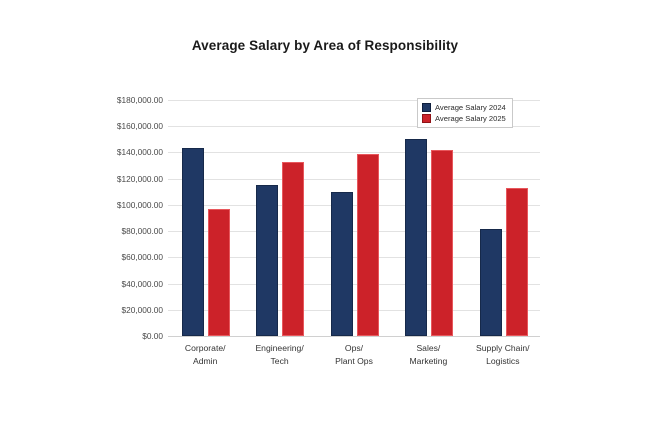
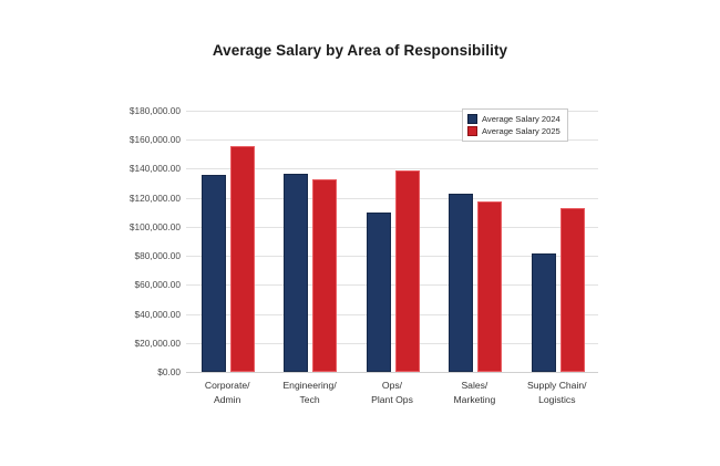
Average Salary 2024/Corporate/ Admin: $142000 -> $134000
Average Salary 2025/Corporate/ Admin: $95000 -> $154000
Average Salary 2024/Engineering/ Tech: $114000 -> $135000
Average Salary 2024/Sales/ Marketing: $149000 -> $121000
Average Salary 2025/Sales/ Marketing: $140000 -> $116000
